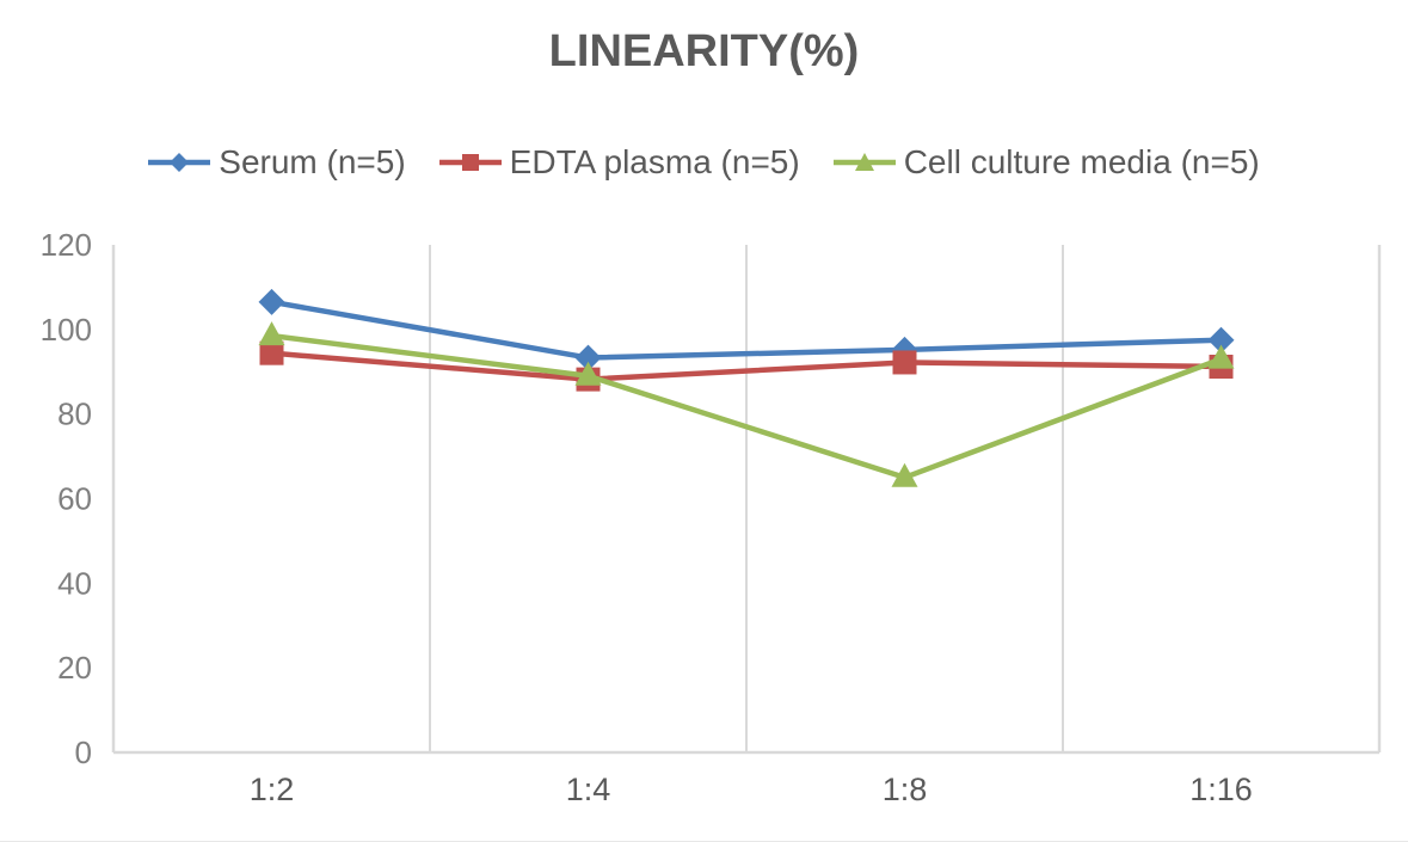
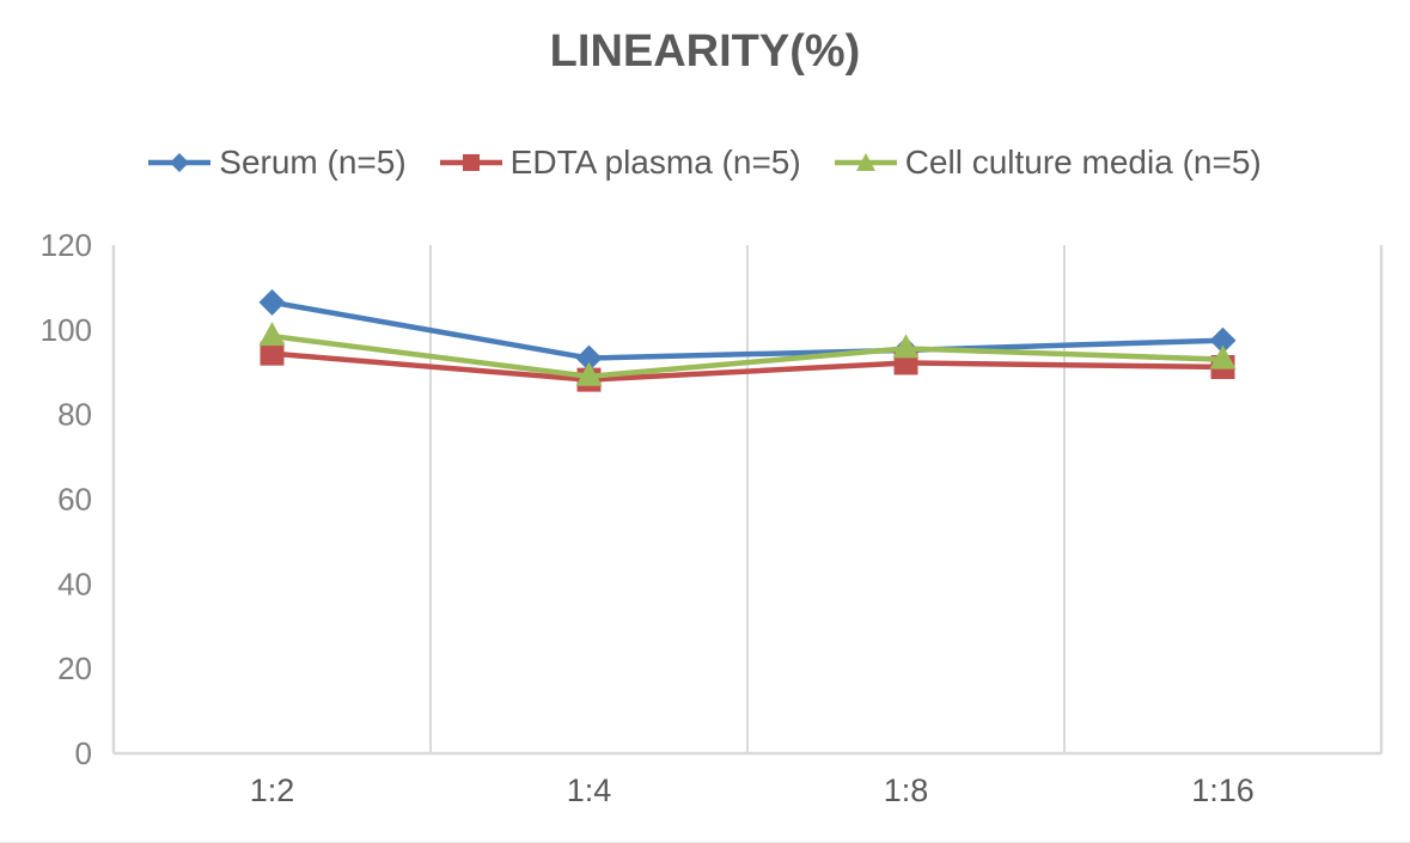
Cell culture media (n=5)/1:8: 65 -> 96
